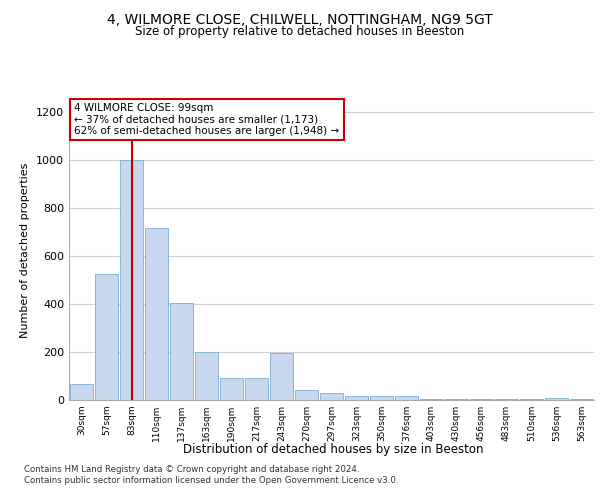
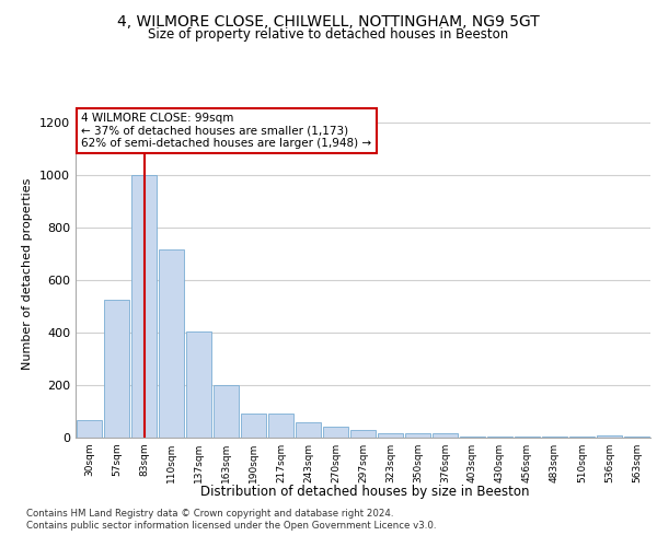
243sqm: 195 -> 58
